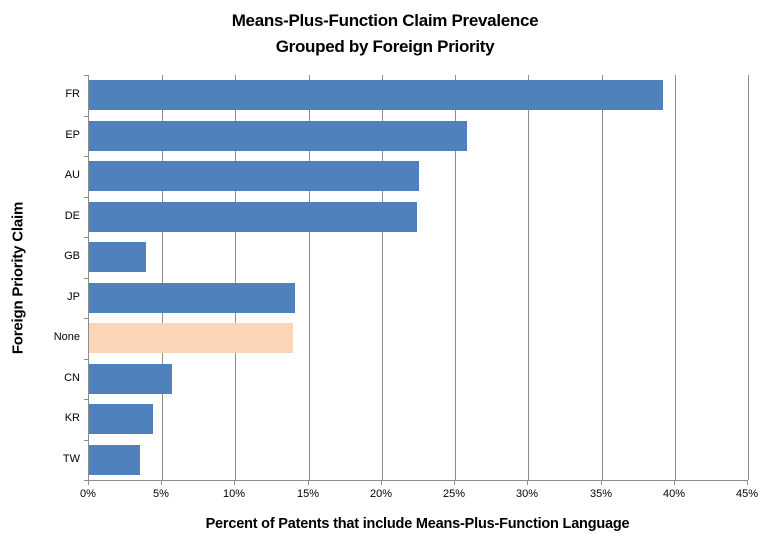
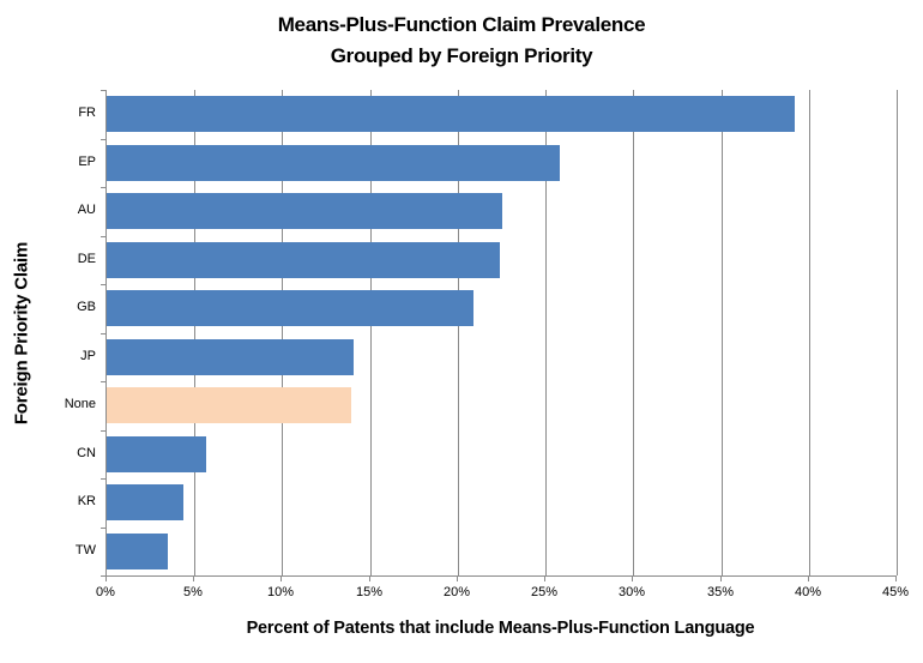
GB: 3.9% -> 20.9%
